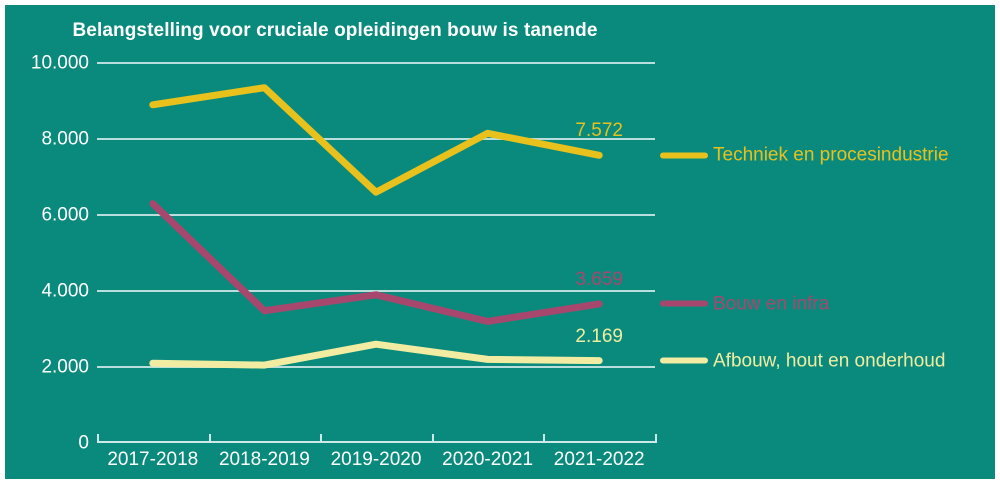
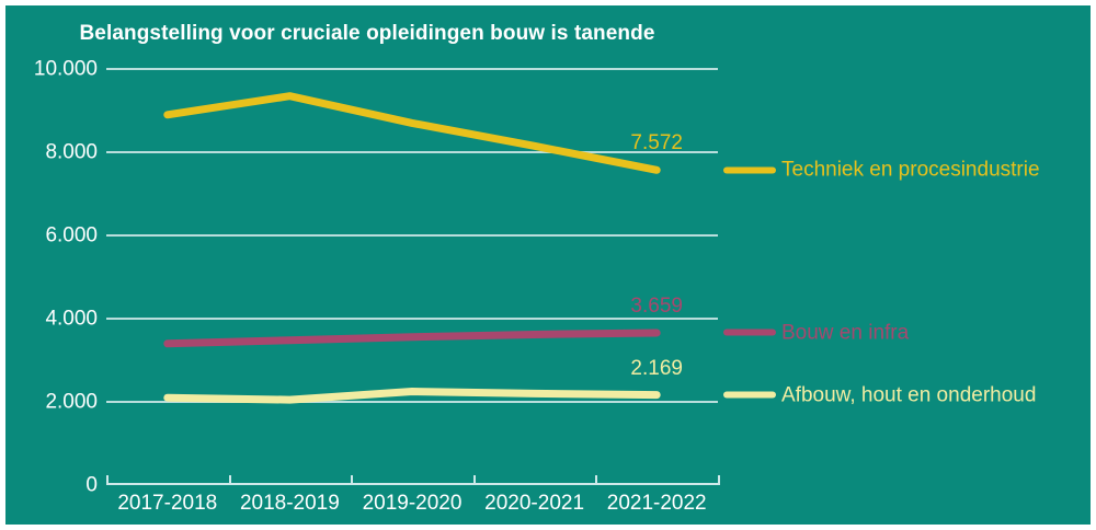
Bouw en infra/2017-2018: 6300 -> 3400
Techniek en procesindustrie/2019-2020: 6600 -> 8700
Bouw en infra/2019-2020: 3900 -> 3600
Afbouw, hout en onderhoud/2019-2020: 2600 -> 2200
Bouw en infra/2020-2021: 3200 -> 3600
